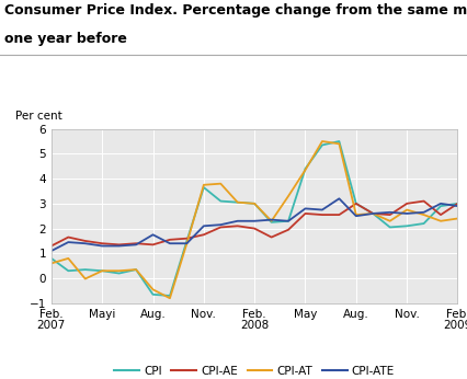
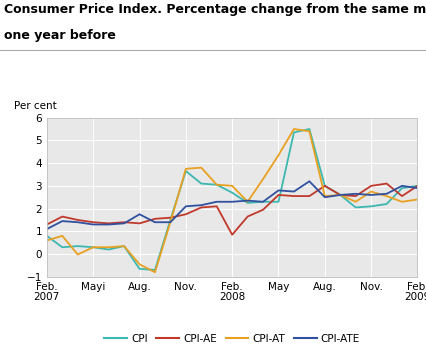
CPI/Feb. 2008: 3.00 -> 2.70
CPI-AE/Feb. 2008: 2.00 -> 0.85
CPI/May: 4.40 -> 2.30
